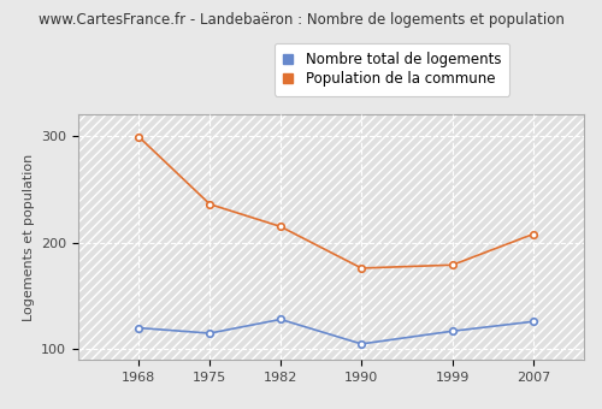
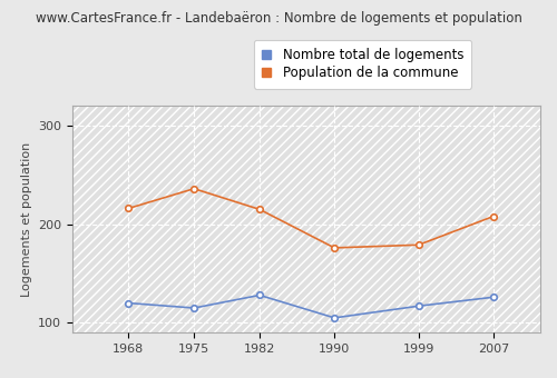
Population de la commune/1968: 299 -> 216
